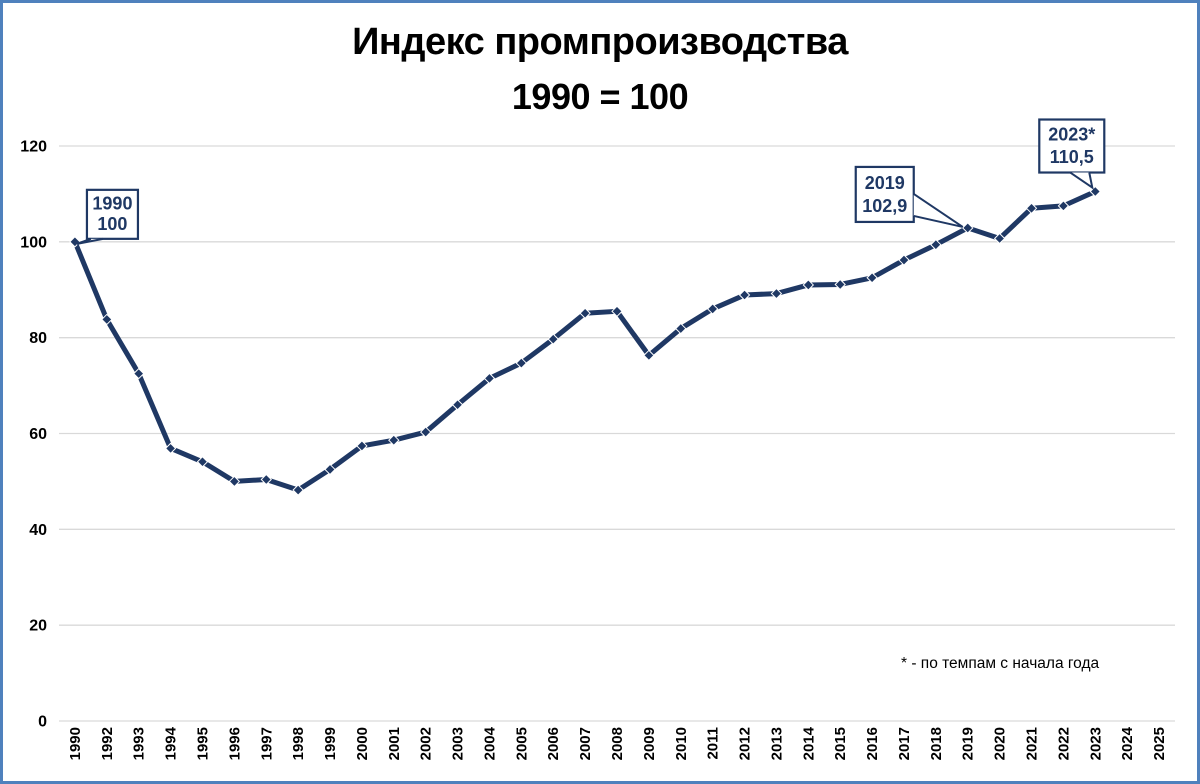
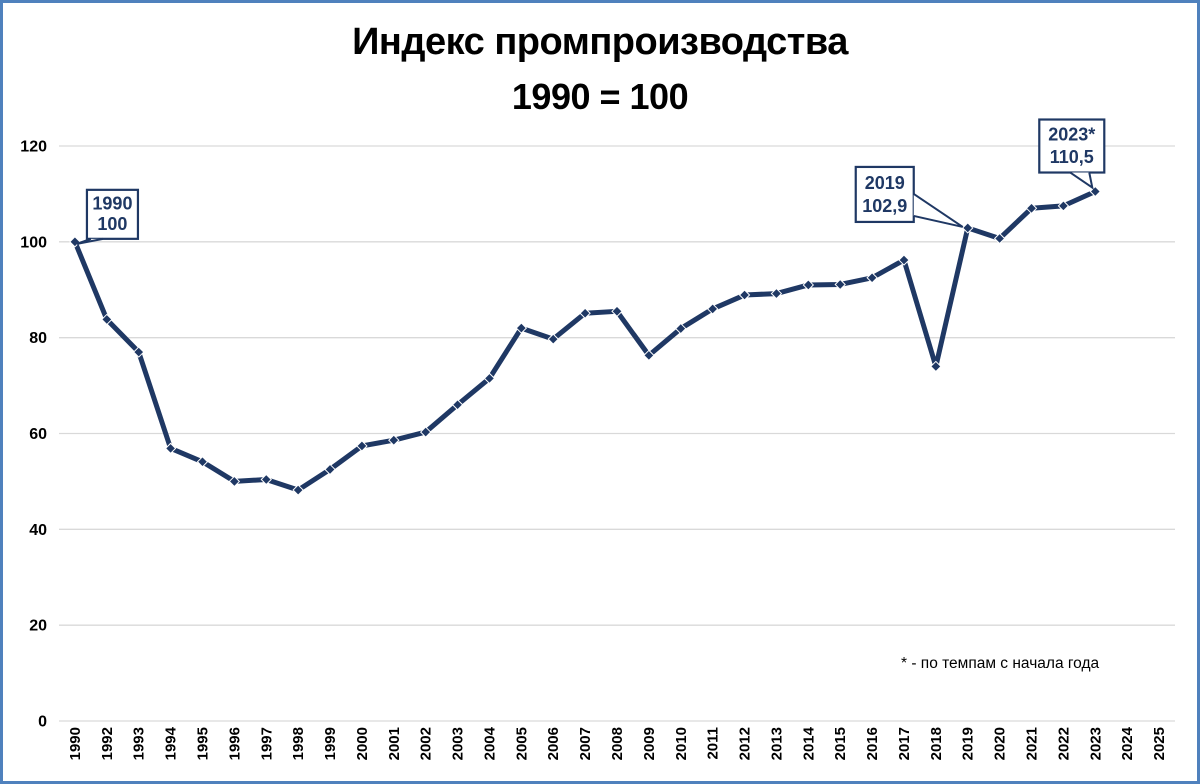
1993: 72 -> 77
2005: 75 -> 82
2018: 99 -> 74
